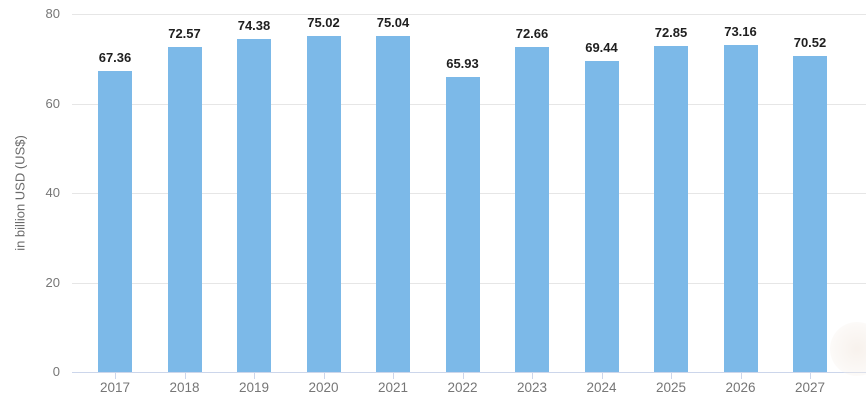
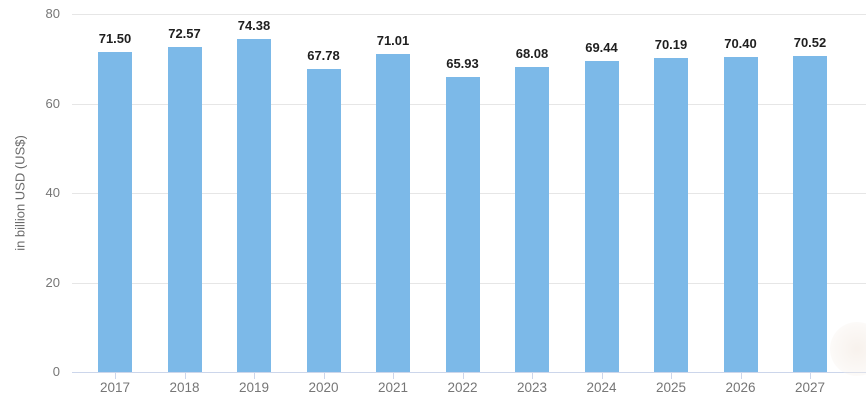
2017: 67.36 -> 71.50
2020: 75.02 -> 67.78
2021: 75.04 -> 71.01
2023: 72.66 -> 68.08
2025: 72.85 -> 70.19
2026: 73.16 -> 70.40
